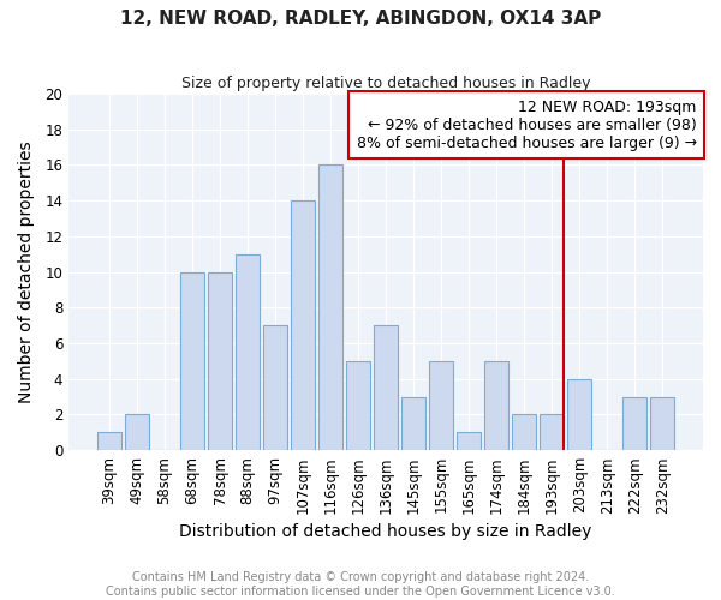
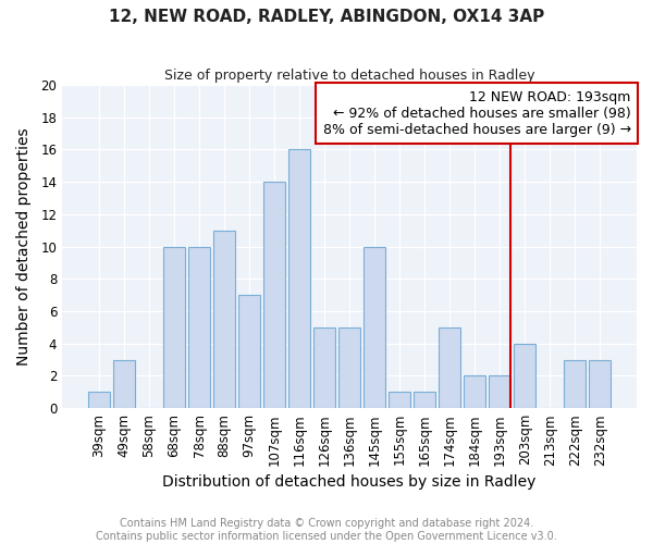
49sqm: 2 -> 3
136sqm: 7 -> 5
145sqm: 3 -> 10
155sqm: 5 -> 1
